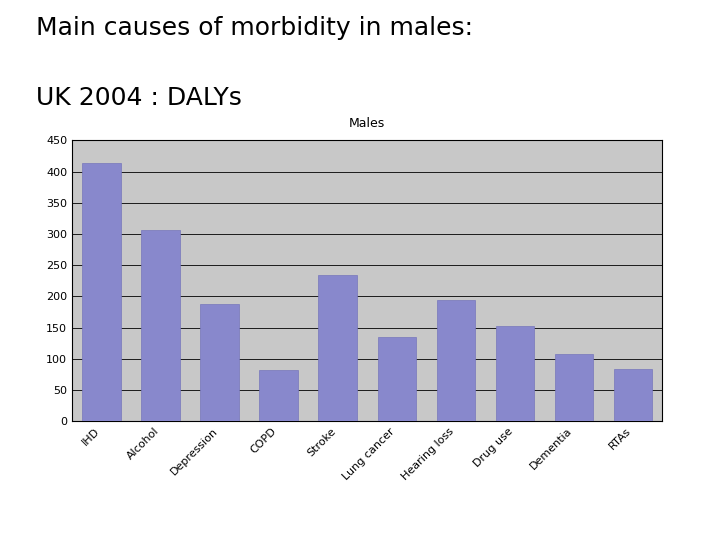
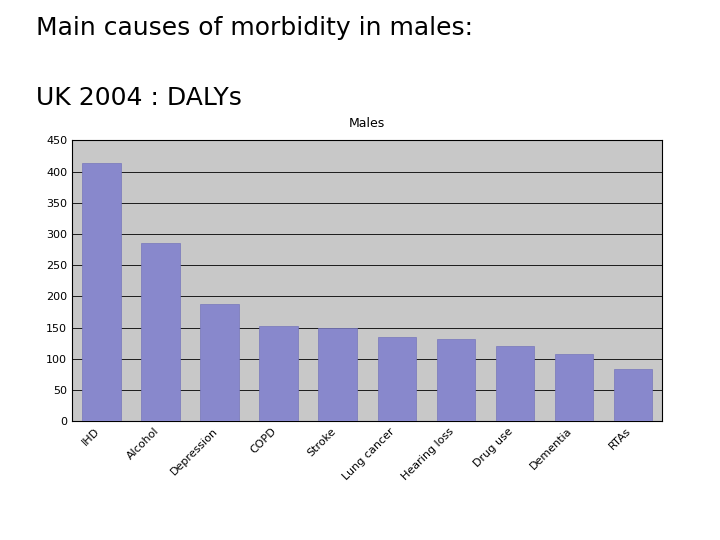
Alcohol: 306 -> 285
COPD: 82 -> 153
Stroke: 234 -> 149
Hearing loss: 194 -> 131
Drug use: 152 -> 120
